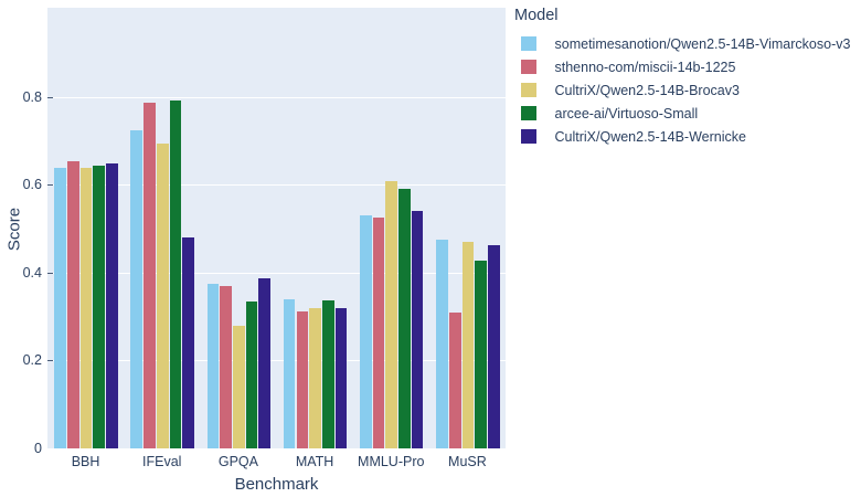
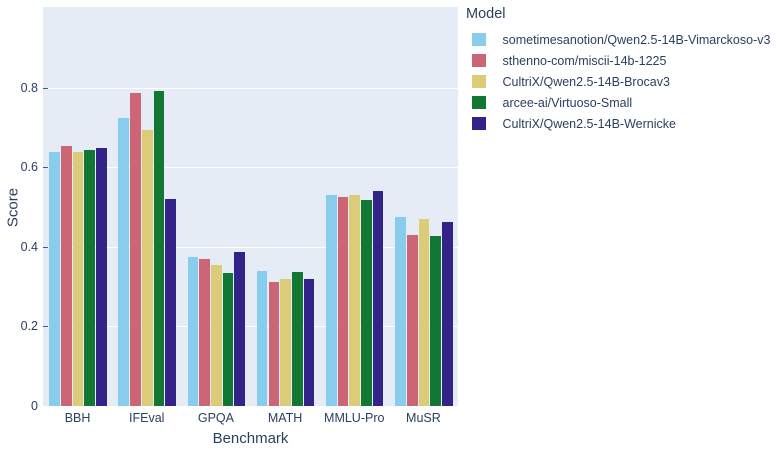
CultriX/Qwen2.5-14B-Wernicke/IFEval: 0.48 -> 0.52
CultriX/Qwen2.5-14B-Brocav3/GPQA: 0.28 -> 0.35
CultriX/Qwen2.5-14B-Brocav3/MMLU-Pro: 0.61 -> 0.53
arcee-ai/Virtuoso-Small/MMLU-Pro: 0.59 -> 0.52
sthenno-com/miscii-14b-1225/MuSR: 0.31 -> 0.43
